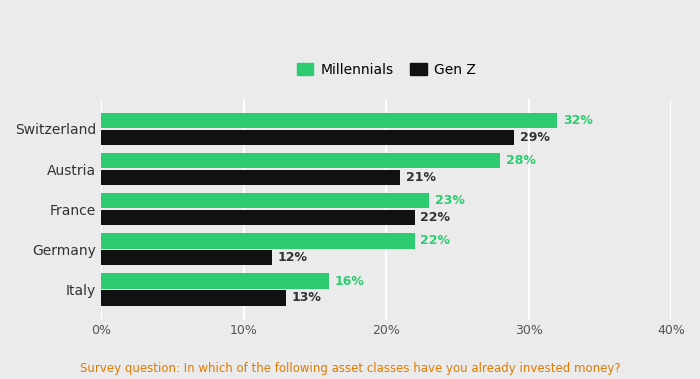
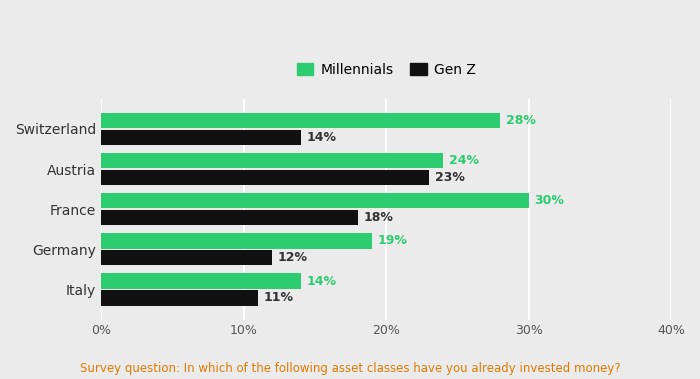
Millennials/Switzerland: 32% -> 28%
Gen Z/Switzerland: 29% -> 14%
Millennials/Austria: 28% -> 24%
Gen Z/Austria: 21% -> 23%
Millennials/France: 23% -> 30%
Gen Z/France: 22% -> 18%
Millennials/Germany: 22% -> 19%
Millennials/Italy: 16% -> 14%
Gen Z/Italy: 13% -> 11%
